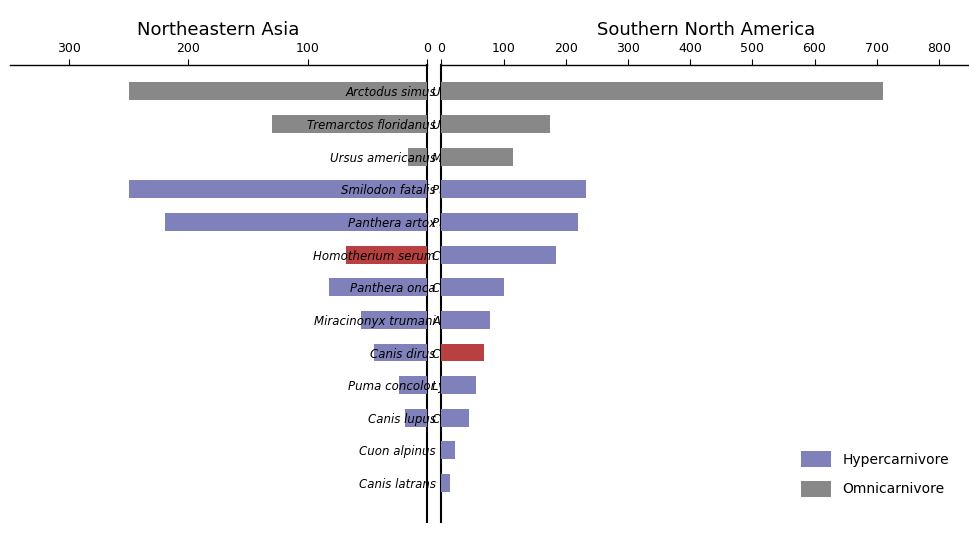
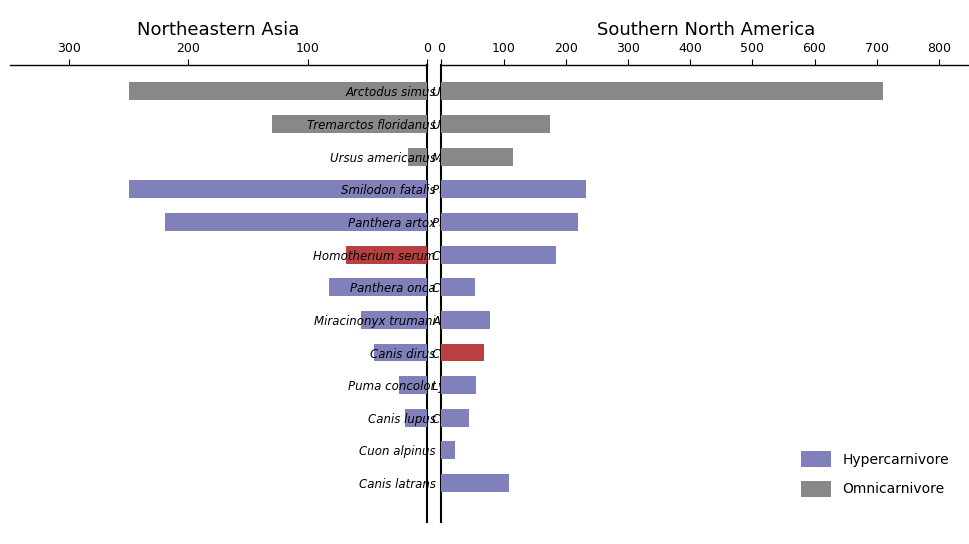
Southern North America/Panthera onca: 100 -> 54
Southern North America/Canis latrans: 14 -> 108
